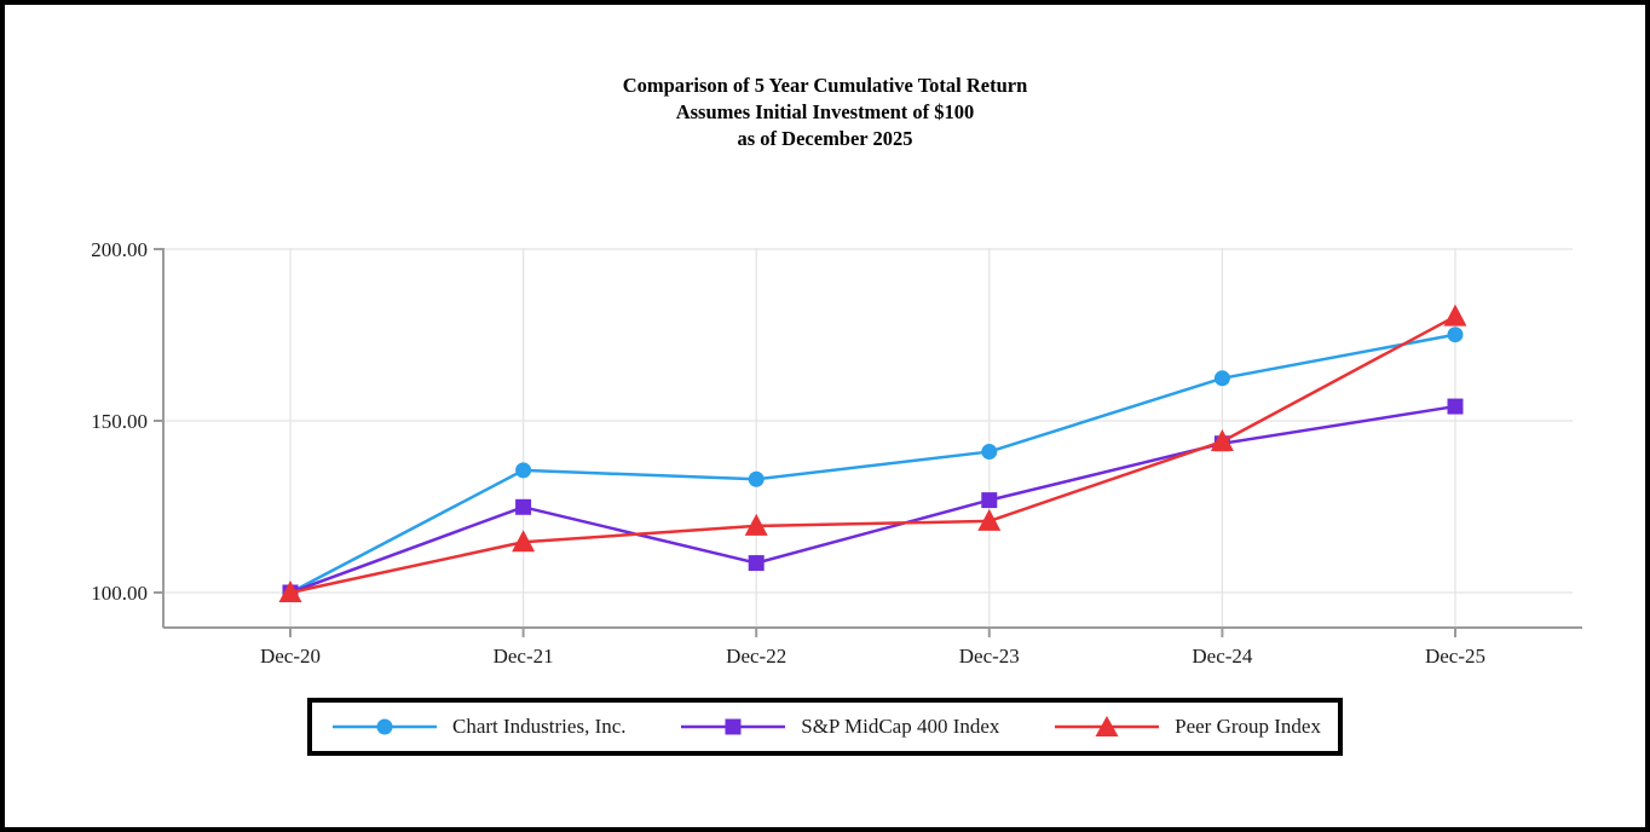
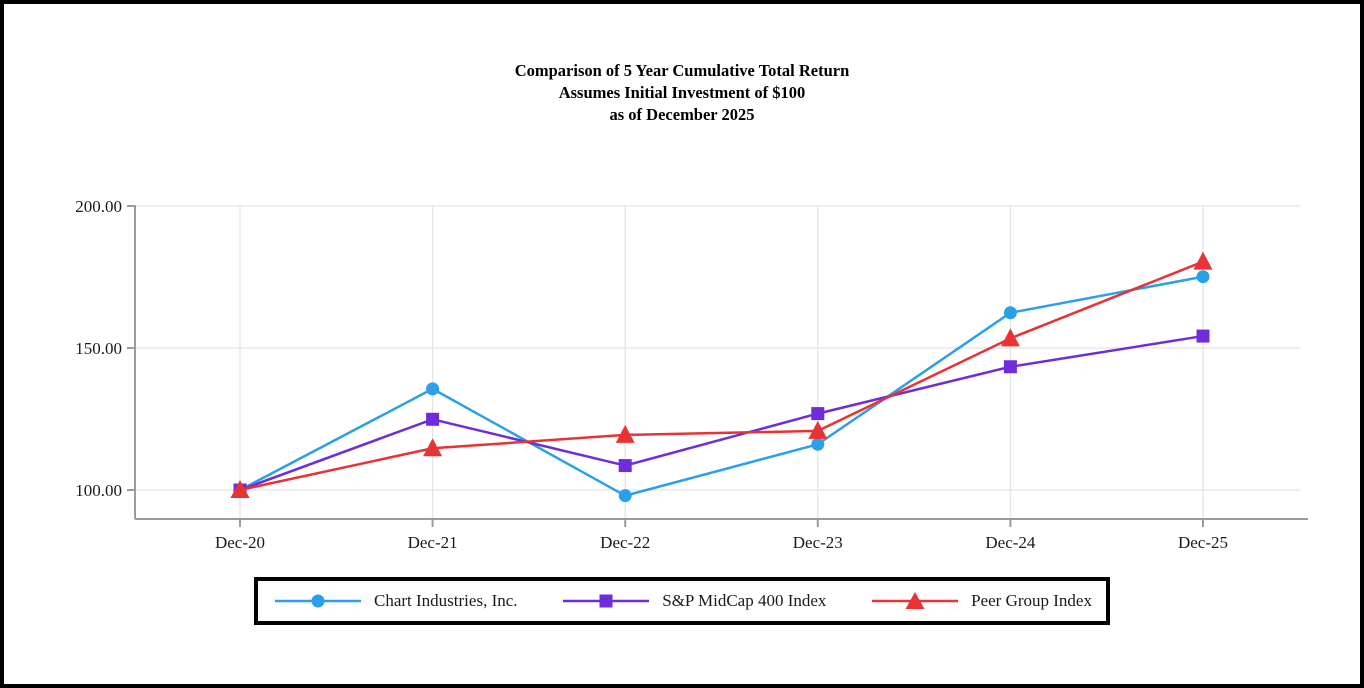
Chart Industries, Inc./Dec-22: 133 -> 98
Chart Industries, Inc./Dec-23: 141 -> 116
Peer Group Index/Dec-24: 144 -> 153
